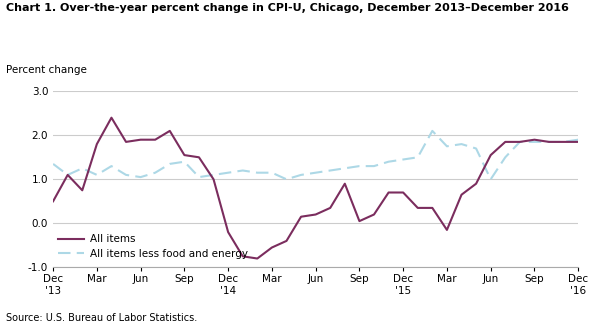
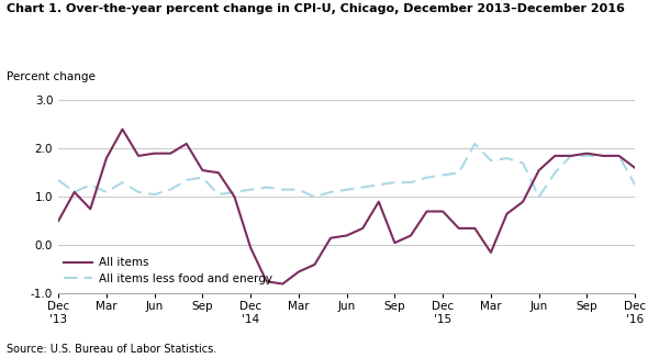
All items/Dec '14: -0.20 -> -0.05
All items/Dec '16: 1.85 -> 1.60
All items less food and energy/Dec '16: 1.90 -> 1.25
